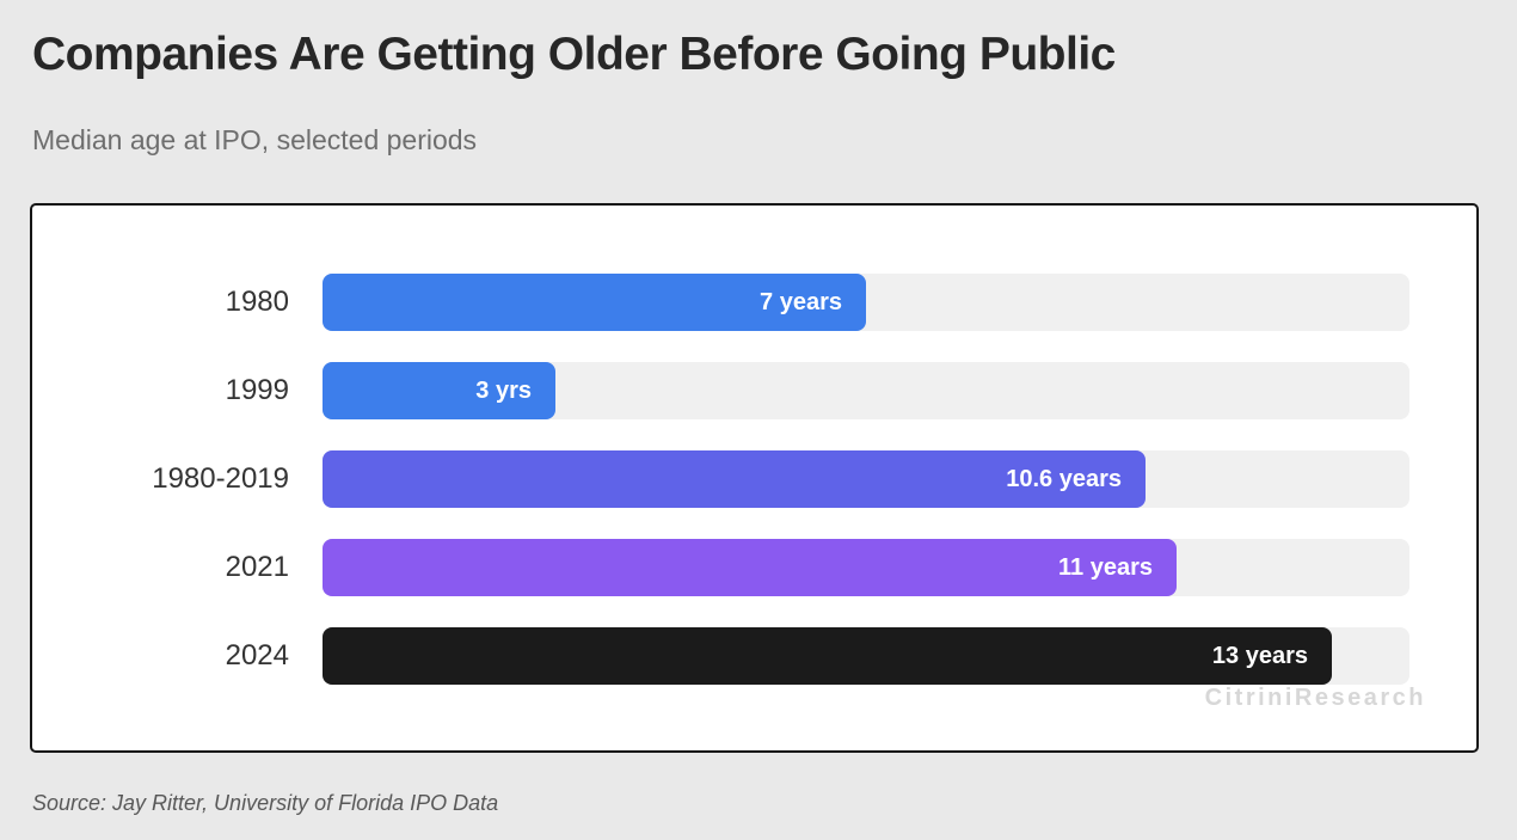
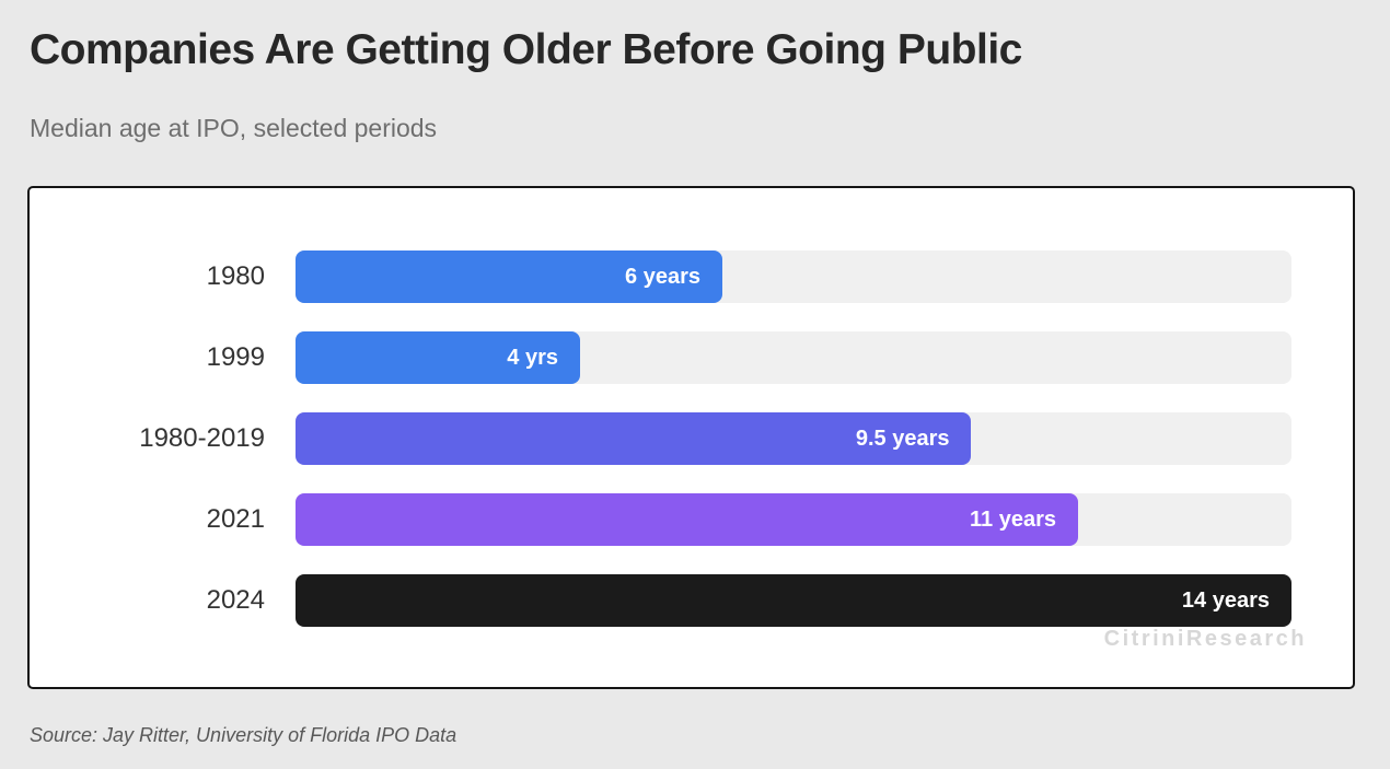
1980: 7 -> 6
1999: 3 -> 4
1980-2019: 10.6 -> 9.5
2024: 13 -> 14
